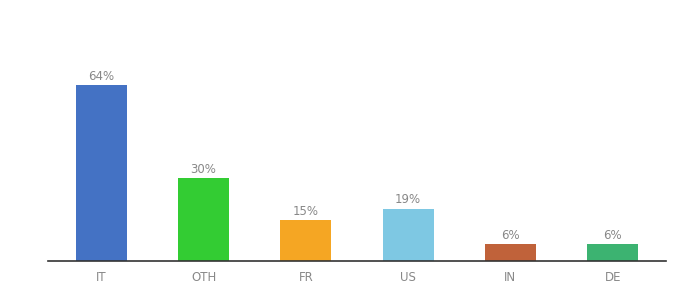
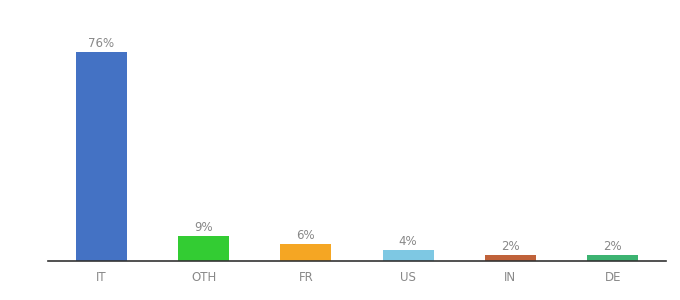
IT: 64% -> 76%
OTH: 30% -> 9%
FR: 15% -> 6%
US: 19% -> 4%
IN: 6% -> 2%
DE: 6% -> 2%
